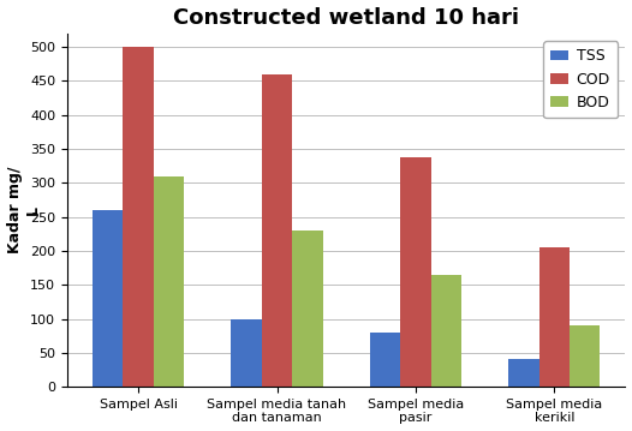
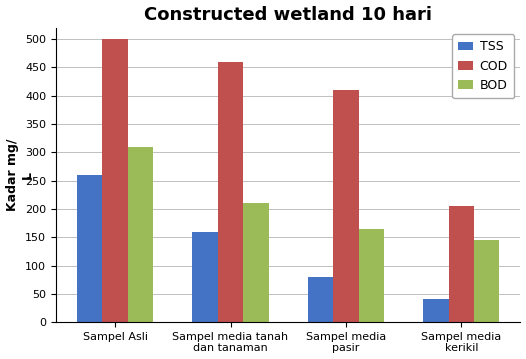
TSS/Sampel media tanah dan tanaman: 100 -> 160
BOD/Sampel media tanah dan tanaman: 230 -> 210
COD/Sampel media pasir: 338 -> 410
BOD/Sampel media kerikil: 90 -> 146
